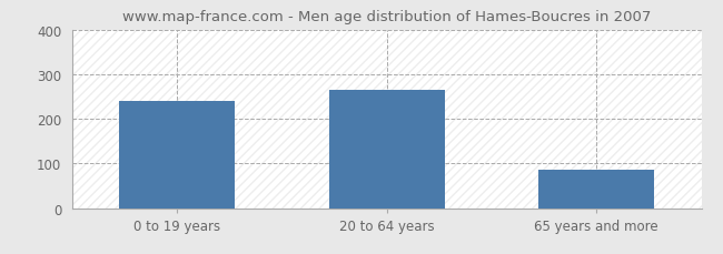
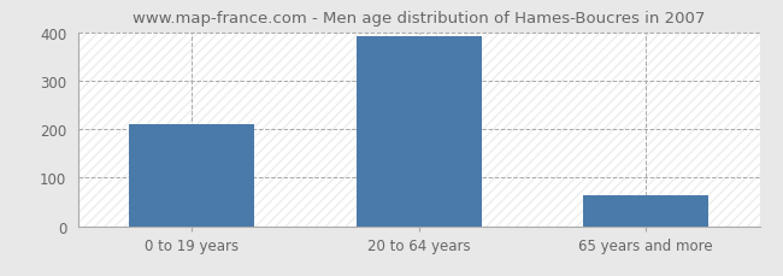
0 to 19 years: 240 -> 211
20 to 64 years: 265 -> 391
65 years and more: 85 -> 63
